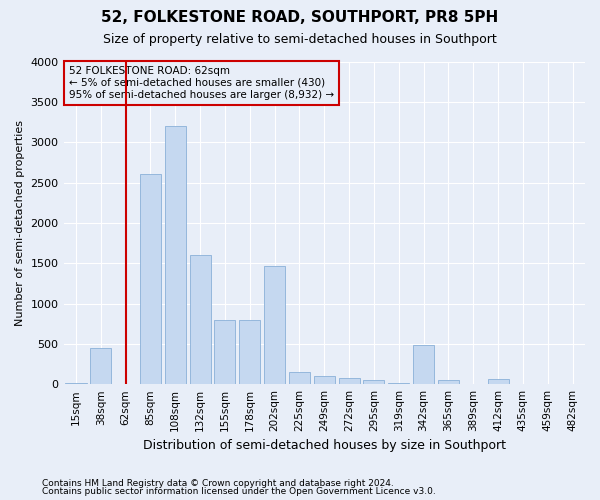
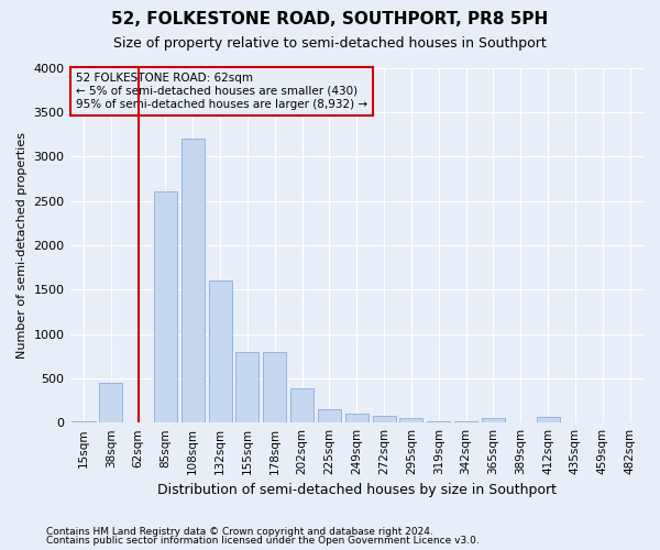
202sqm: 1460 -> 390
342sqm: 480 -> 10
